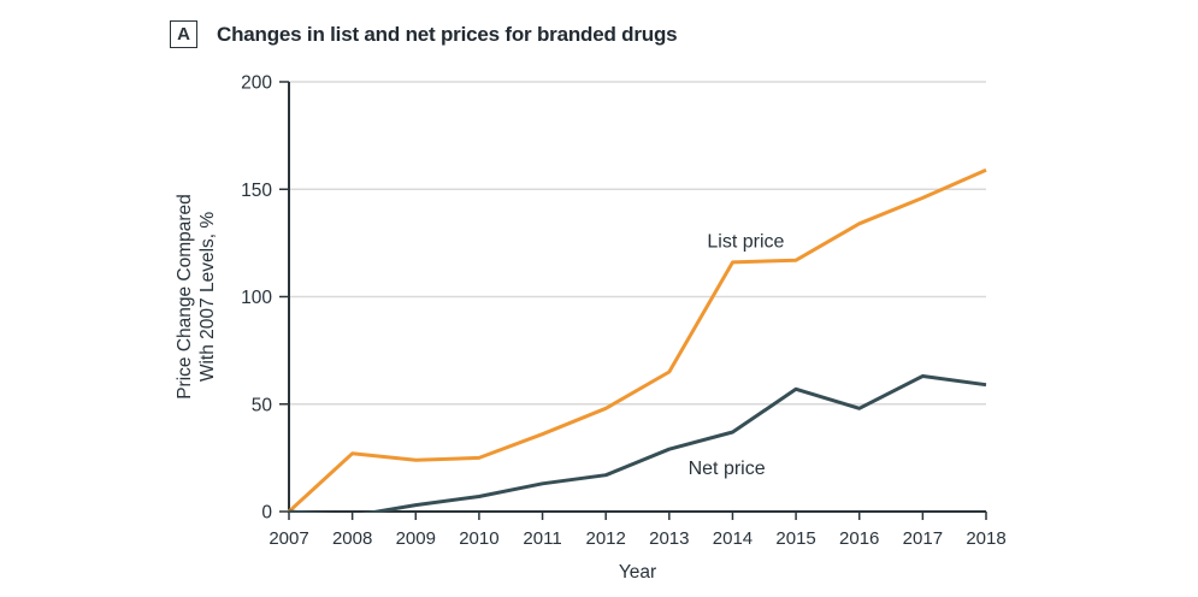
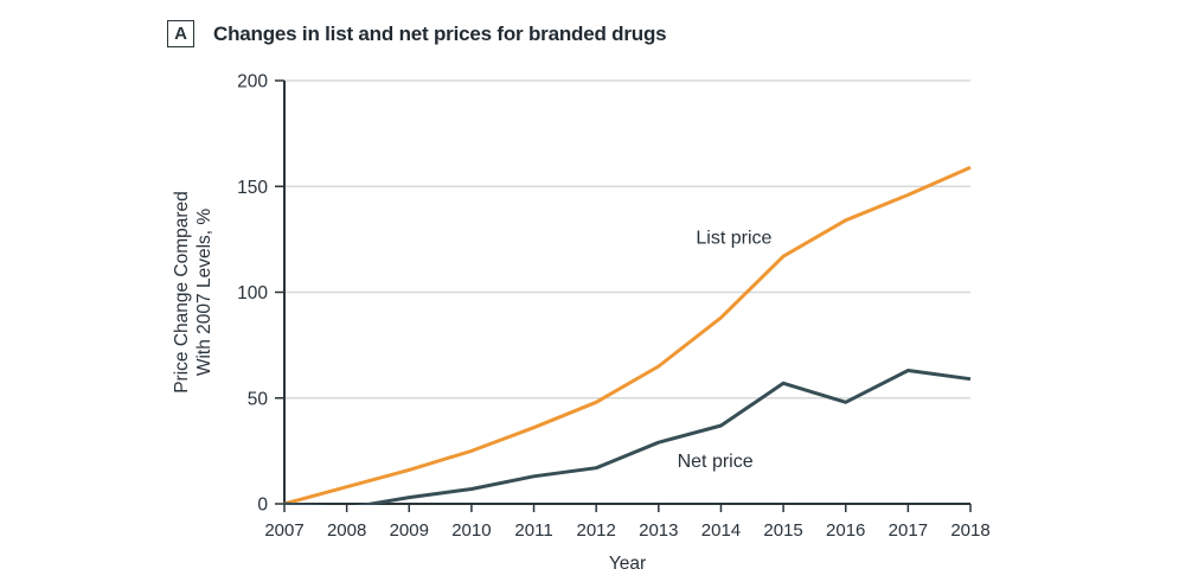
List price/2008: 27 -> 8
List price/2009: 24 -> 16
List price/2014: 116 -> 88
